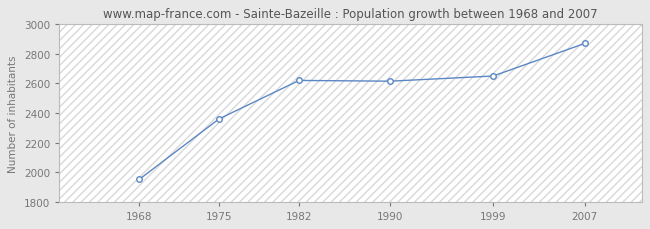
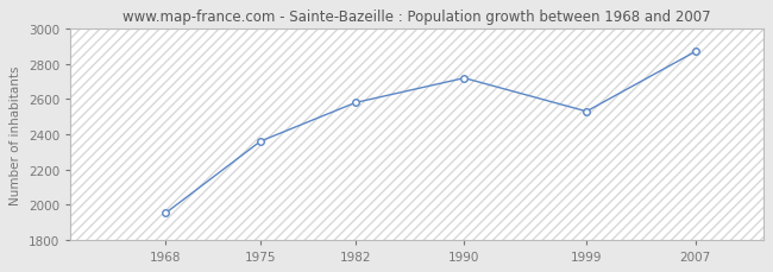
1982: 2620 -> 2580
1990: 2620 -> 2720
1999: 2650 -> 2530
